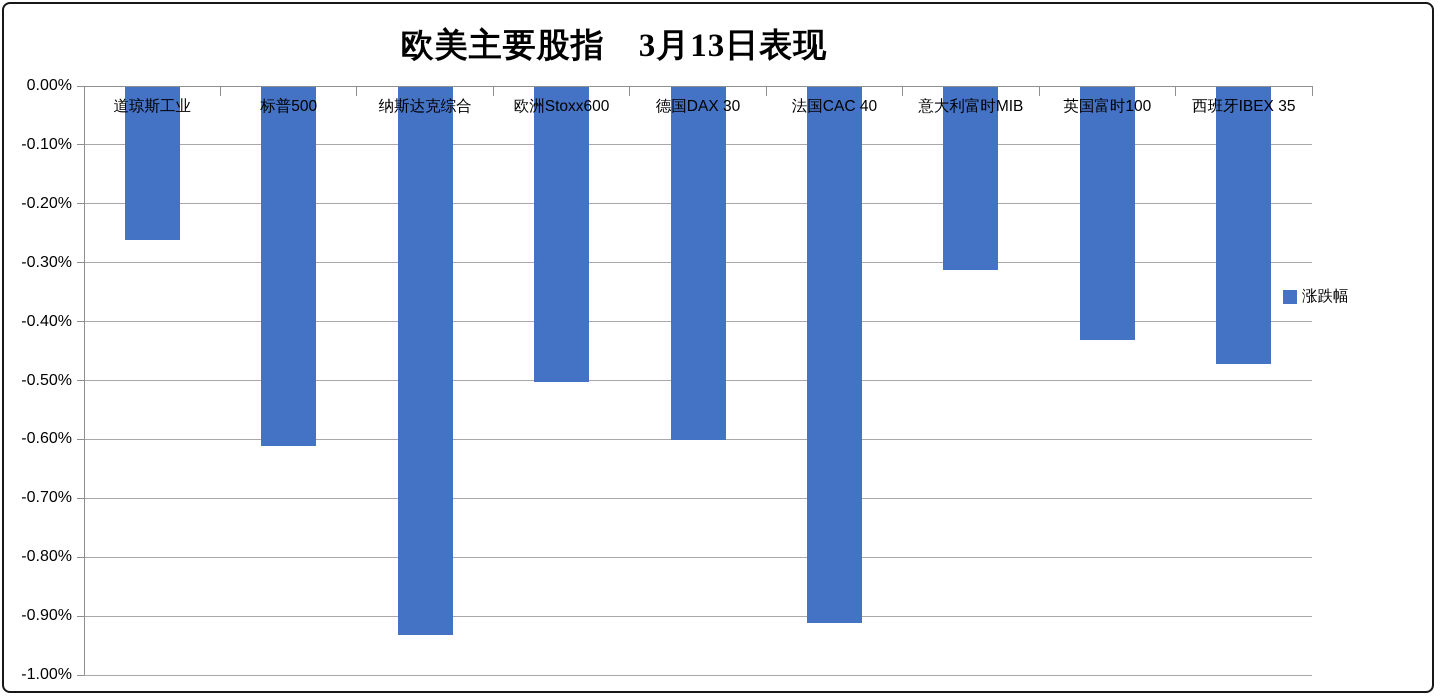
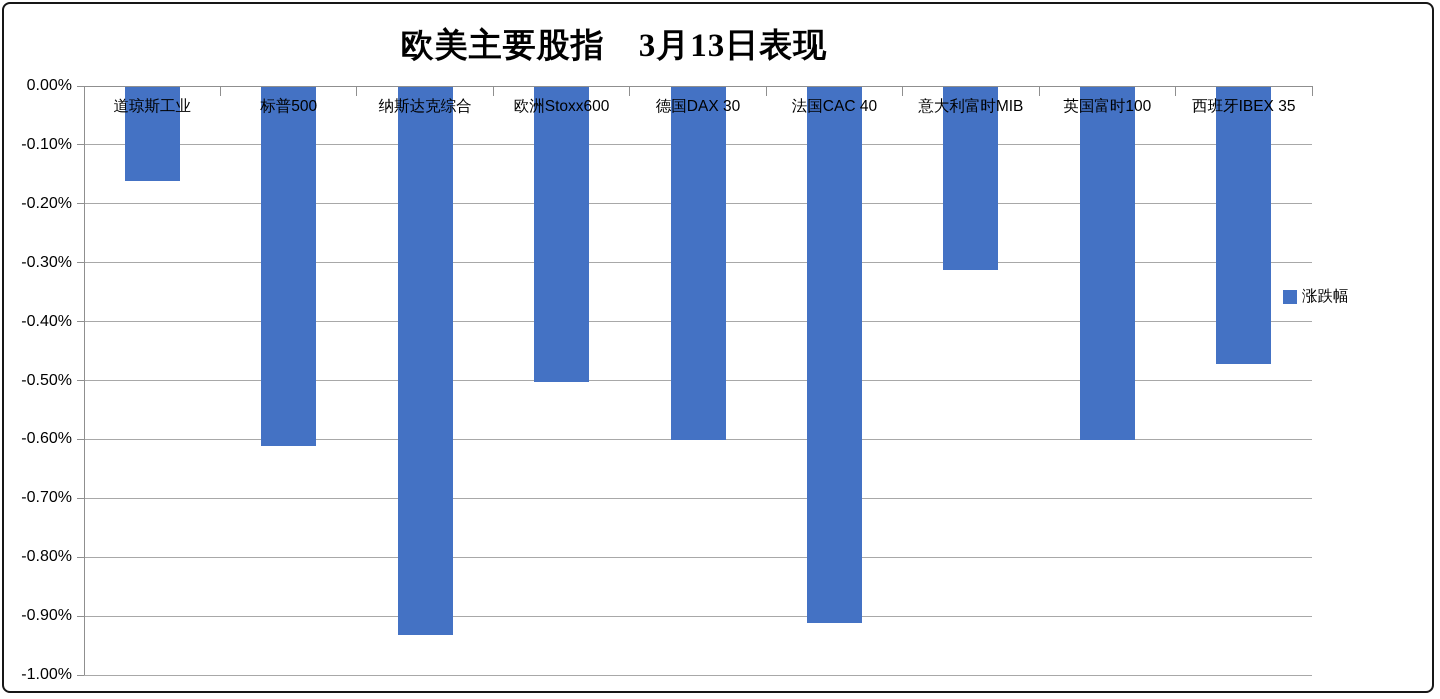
道琼斯工业: -0.26% -> -0.16%
英国富时100: -0.43% -> -0.60%
